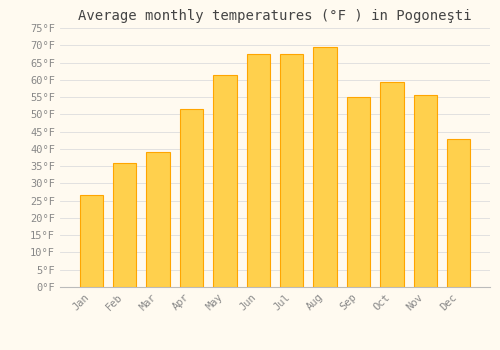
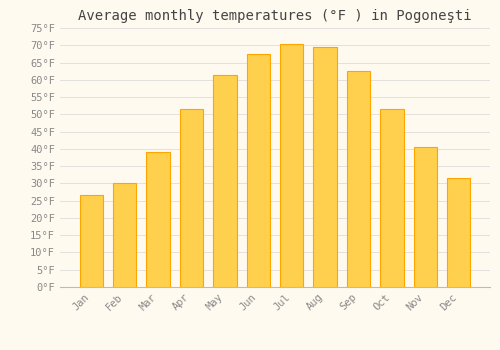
Feb: 36.0°F -> 30.0°F
Jul: 67.5°F -> 70.5°F
Sep: 55.0°F -> 62.5°F
Oct: 59.5°F -> 51.5°F
Nov: 55.5°F -> 40.5°F
Dec: 43.0°F -> 31.5°F
